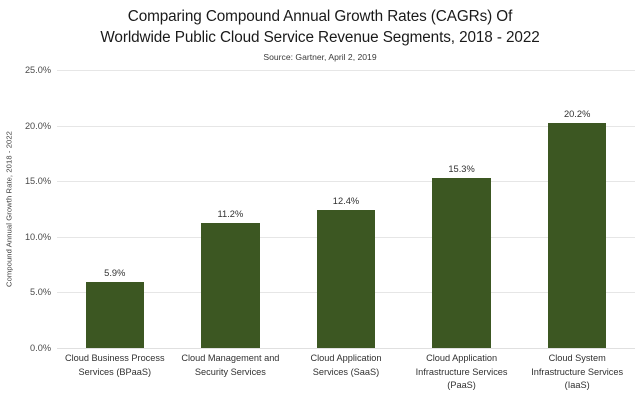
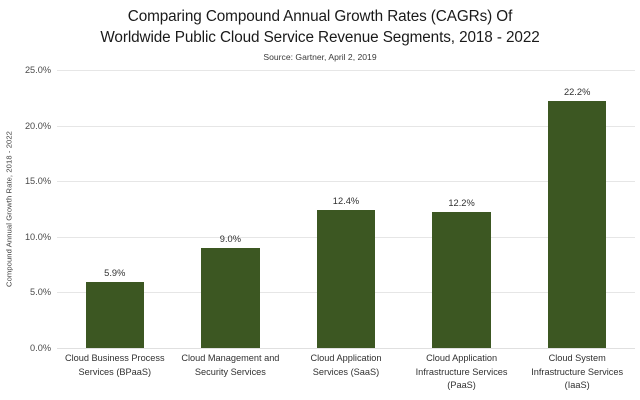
Cloud Management and Security Services: 11.2% -> 9.0%
Cloud Application Infrastructure Services (PaaS): 15.3% -> 12.2%
Cloud System Infrastructure Services (IaaS): 20.2% -> 22.2%
